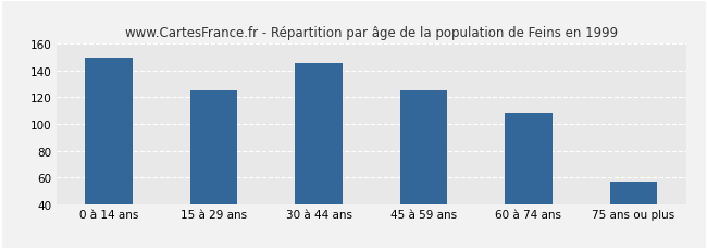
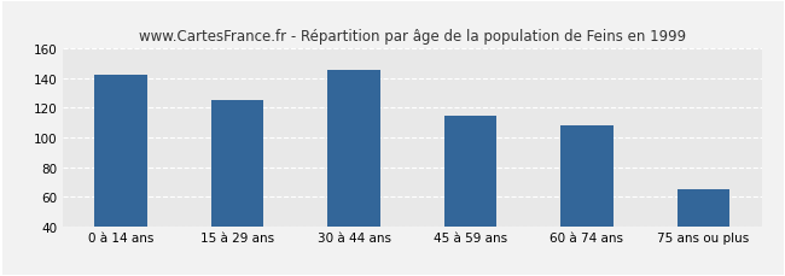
0 à 14 ans: 150 -> 142
45 à 59 ans: 125 -> 115
75 ans ou plus: 57 -> 65
